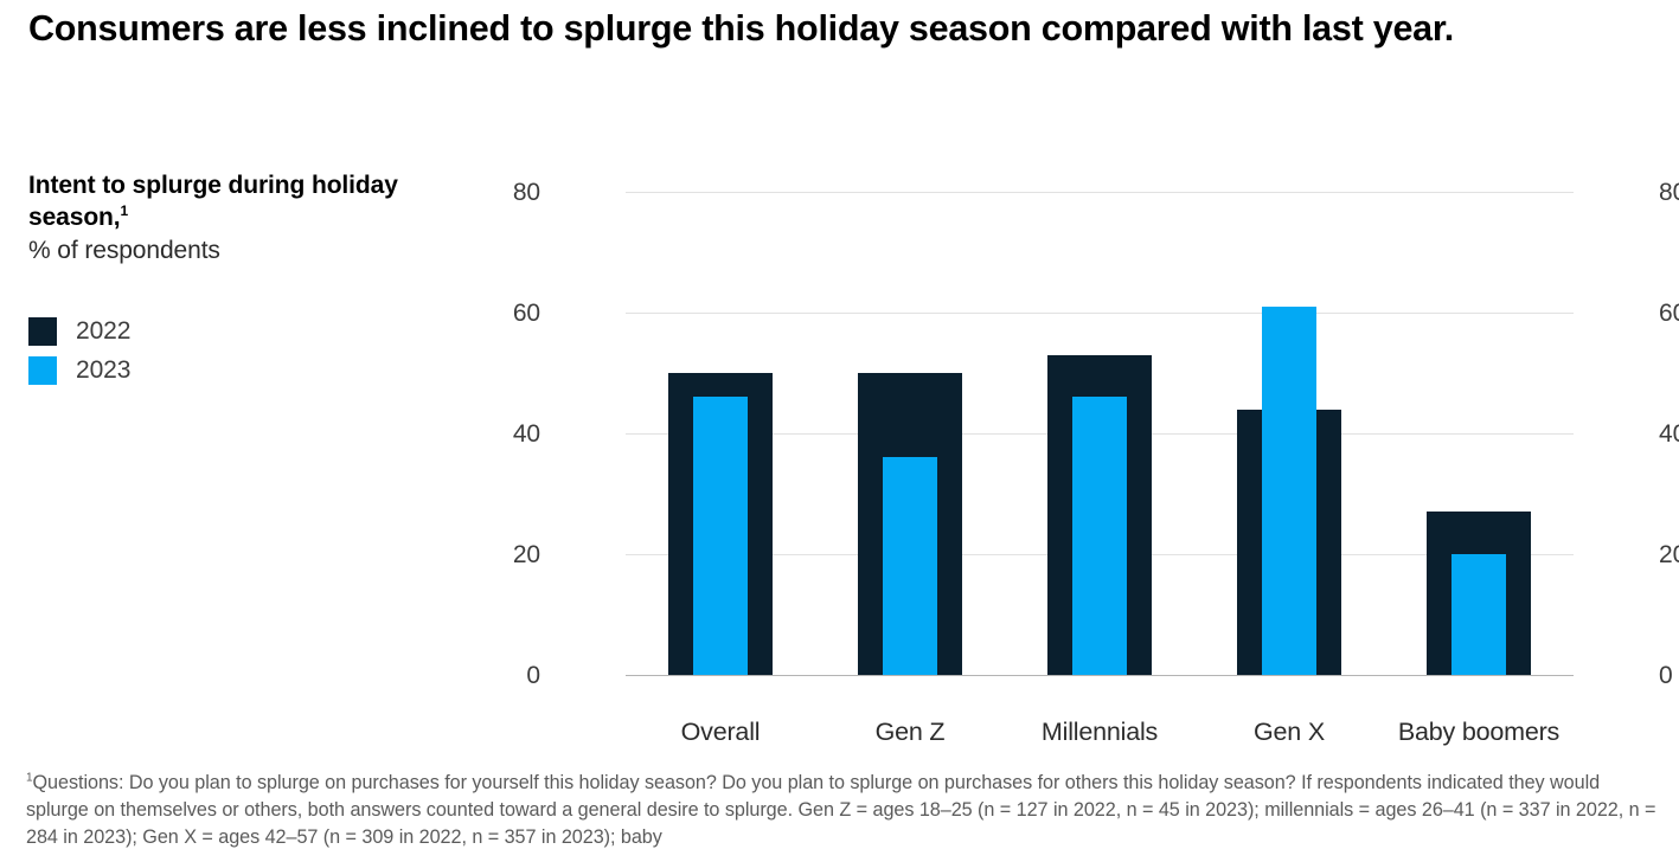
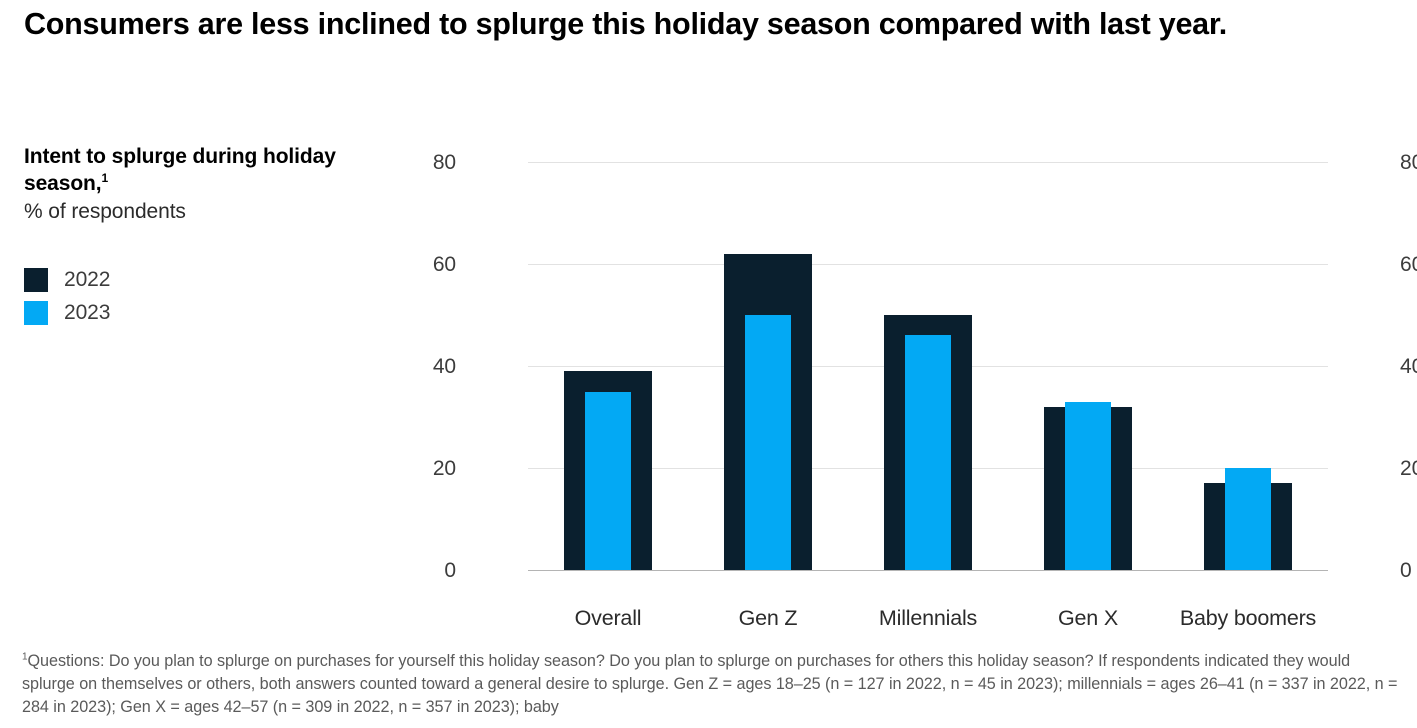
2022/Overall: 50 -> 39
2023/Overall: 46 -> 35
2022/Gen Z: 50 -> 62
2023/Gen Z: 36 -> 50
2022/Millennials: 53 -> 50
2022/Gen X: 44 -> 32
2023/Gen X: 61 -> 33
2022/Baby boomers: 27 -> 17
